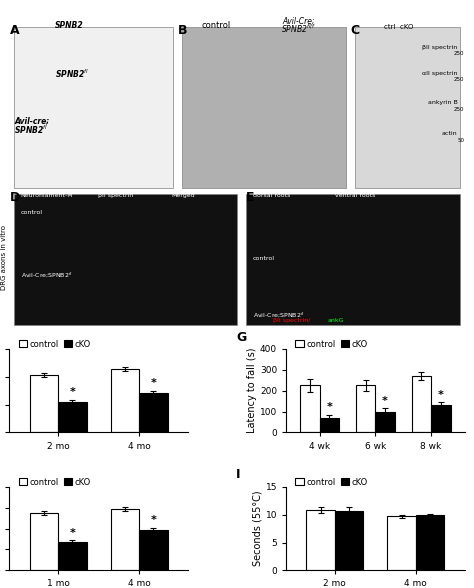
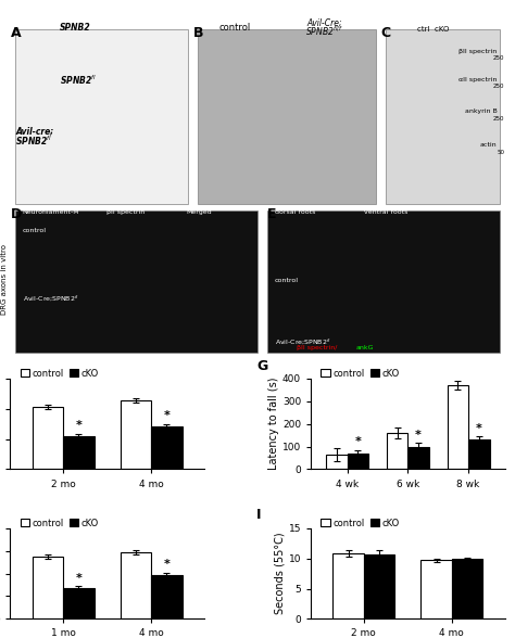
control/4 wk: 225 -> 65
control/6 wk: 225 -> 160
control/8 wk: 270 -> 370
